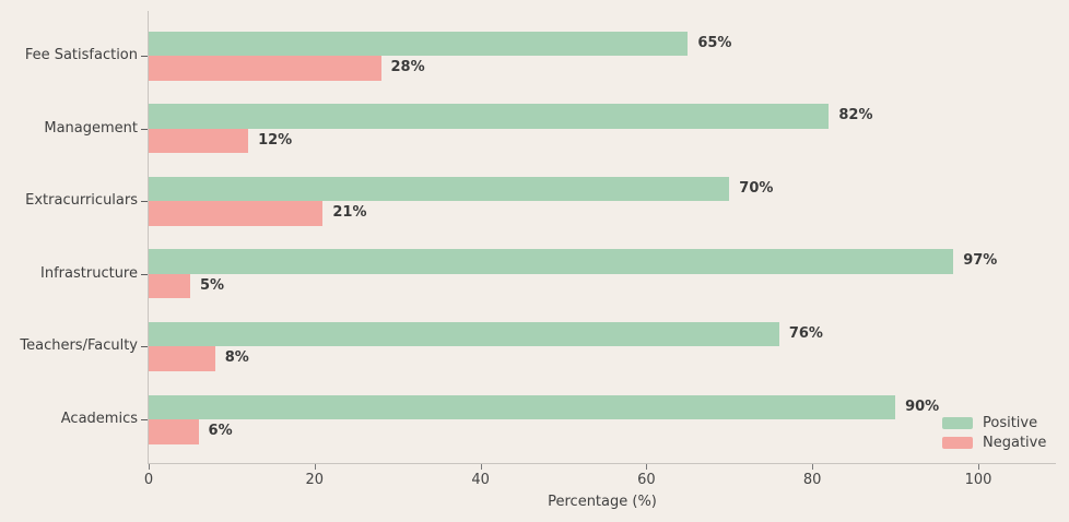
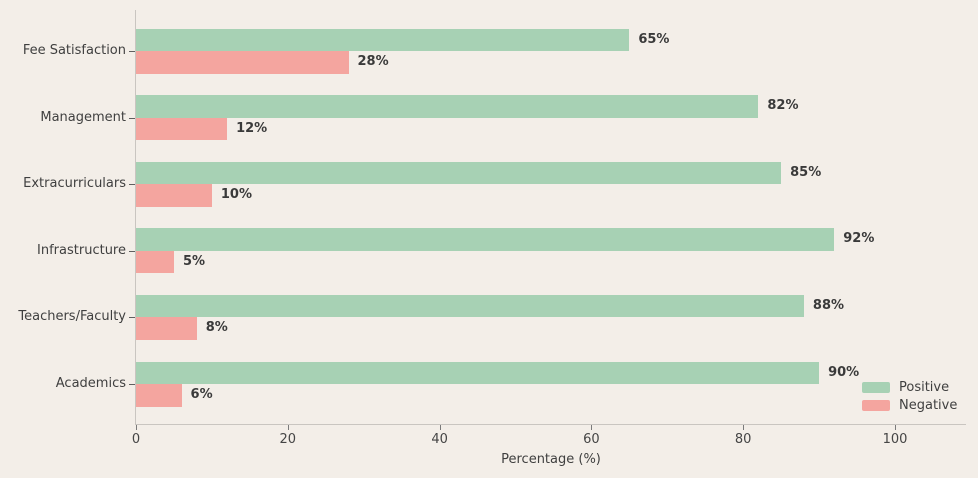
Positive/Extracurriculars: 70% -> 85%
Negative/Extracurriculars: 21% -> 10%
Positive/Infrastructure: 97% -> 92%
Positive/Teachers/Faculty: 76% -> 88%
